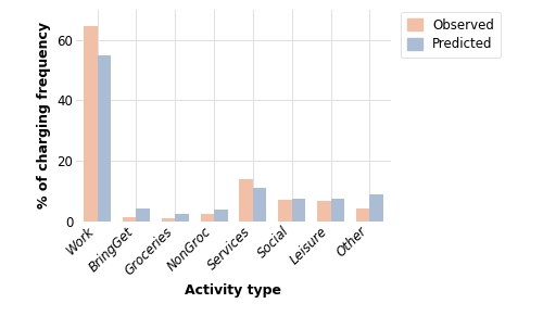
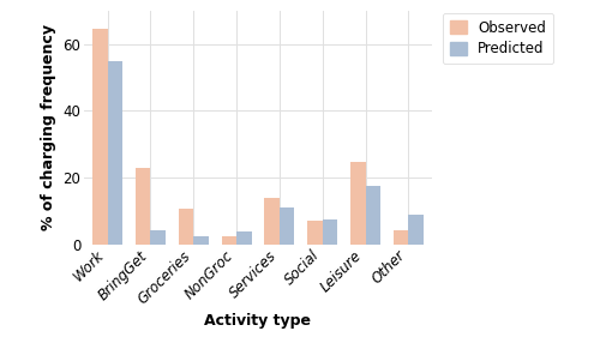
Observed/BringGet: 1.2 -> 23.0
Observed/Groceries: 1.0 -> 10.5
Observed/Leisure: 6.8 -> 24.5
Predicted/Leisure: 7.5 -> 17.5
